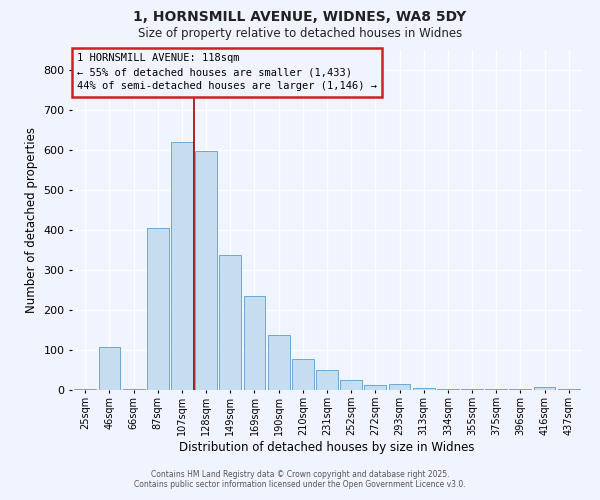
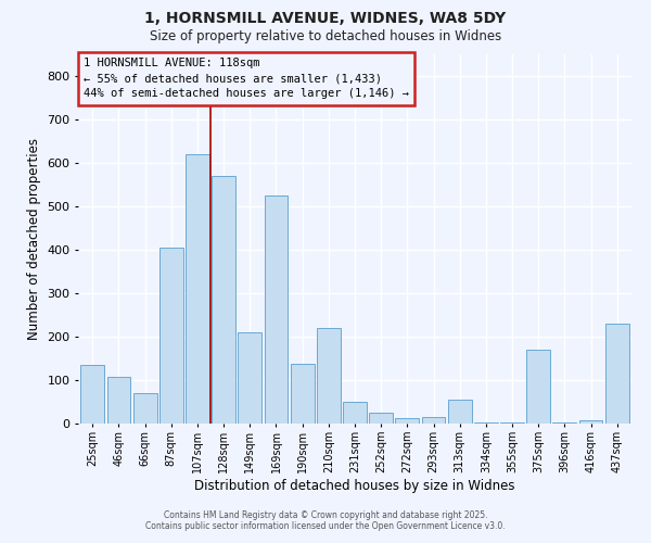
25sqm: 3 -> 135
66sqm: 3 -> 70
128sqm: 597 -> 570
149sqm: 337 -> 210
169sqm: 235 -> 525
210sqm: 78 -> 220
313sqm: 5 -> 55
375sqm: 3 -> 170
437sqm: 3 -> 230
